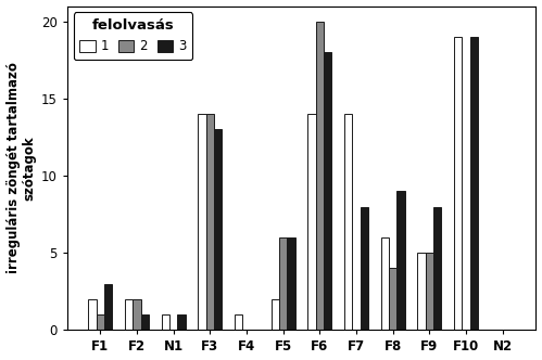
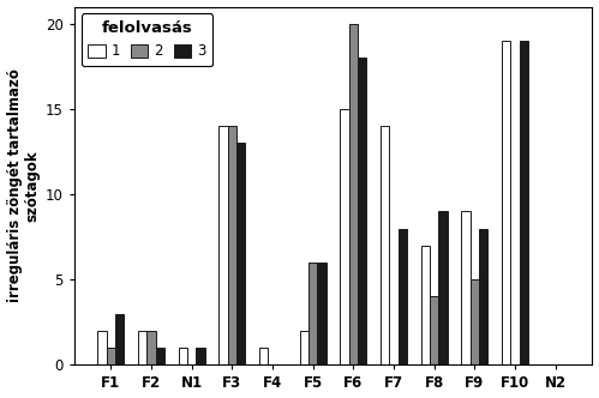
1/F6: 14 -> 15
1/F8: 6 -> 7
1/F9: 5 -> 9
